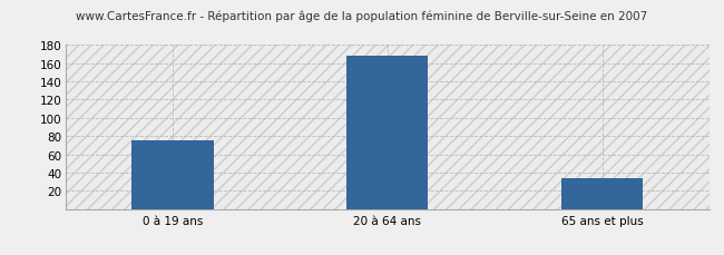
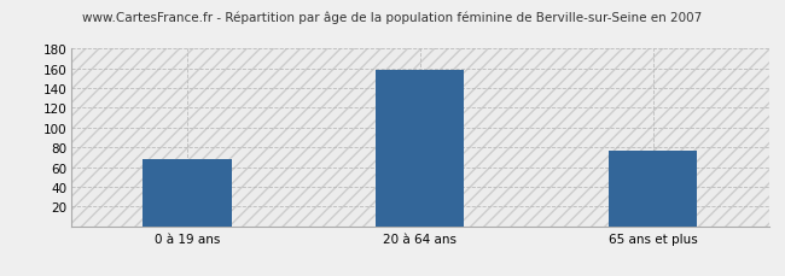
0 à 19 ans: 75 -> 68
20 à 64 ans: 168 -> 158
65 ans et plus: 34 -> 76
